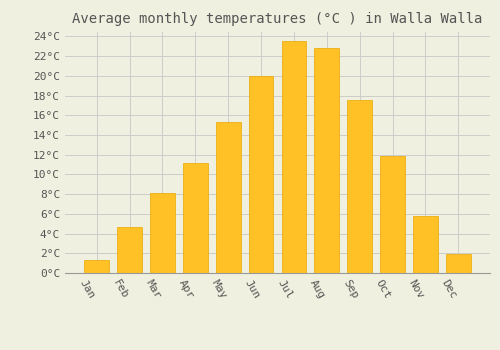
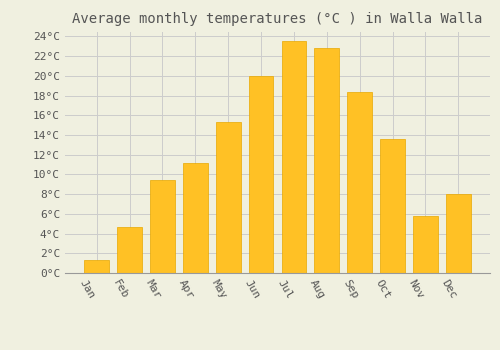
Mar: 8.1°C -> 9.4°C
Sep: 17.6°C -> 18.4°C
Oct: 11.9°C -> 13.6°C
Dec: 1.9°C -> 8.0°C
